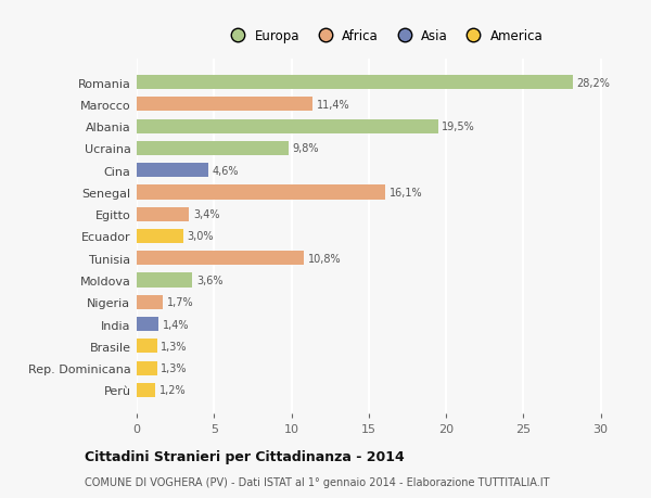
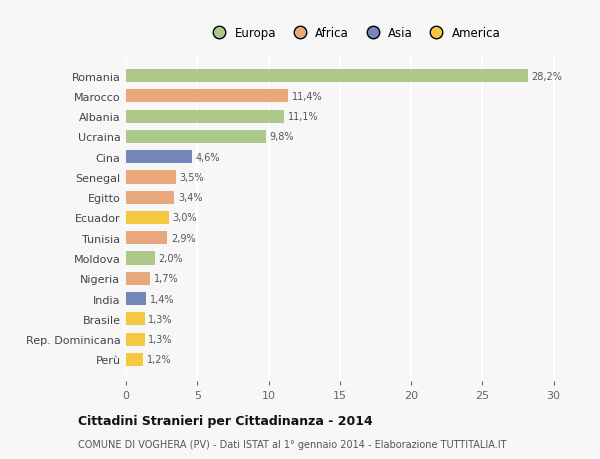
Albania: 19,5% -> 11,1%
Senegal: 16,1% -> 3,5%
Tunisia: 10,8% -> 2,9%
Moldova: 3,6% -> 2,0%
